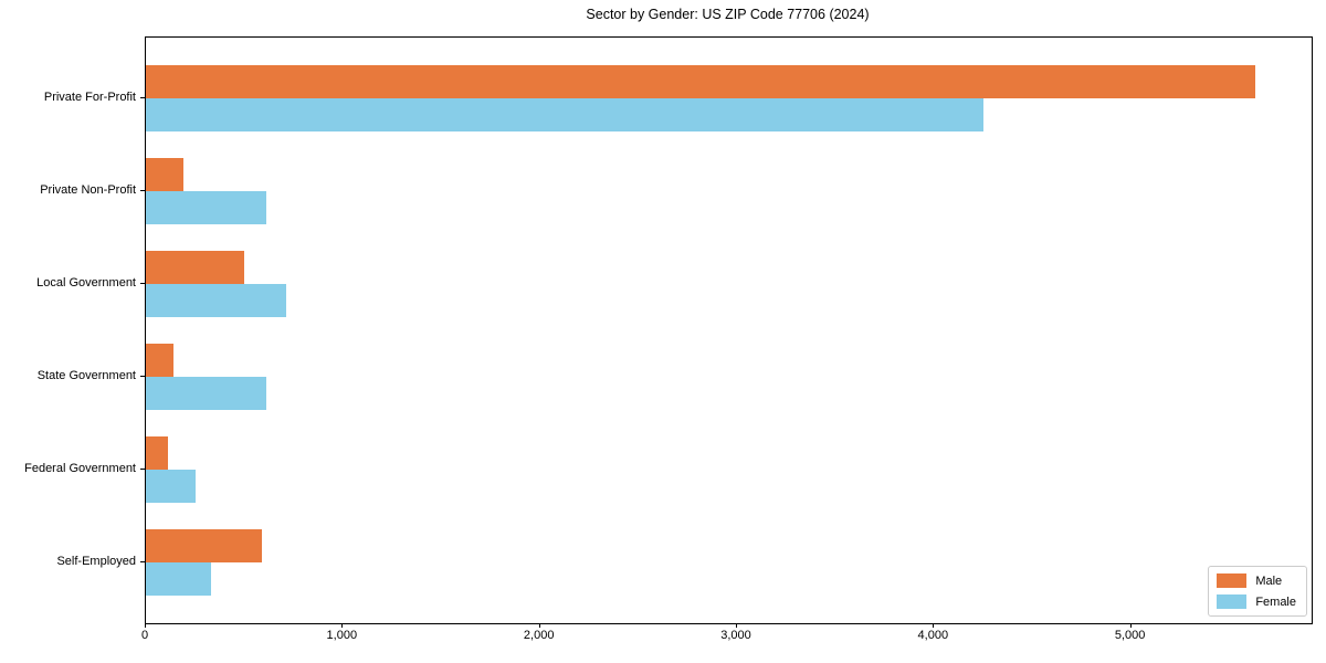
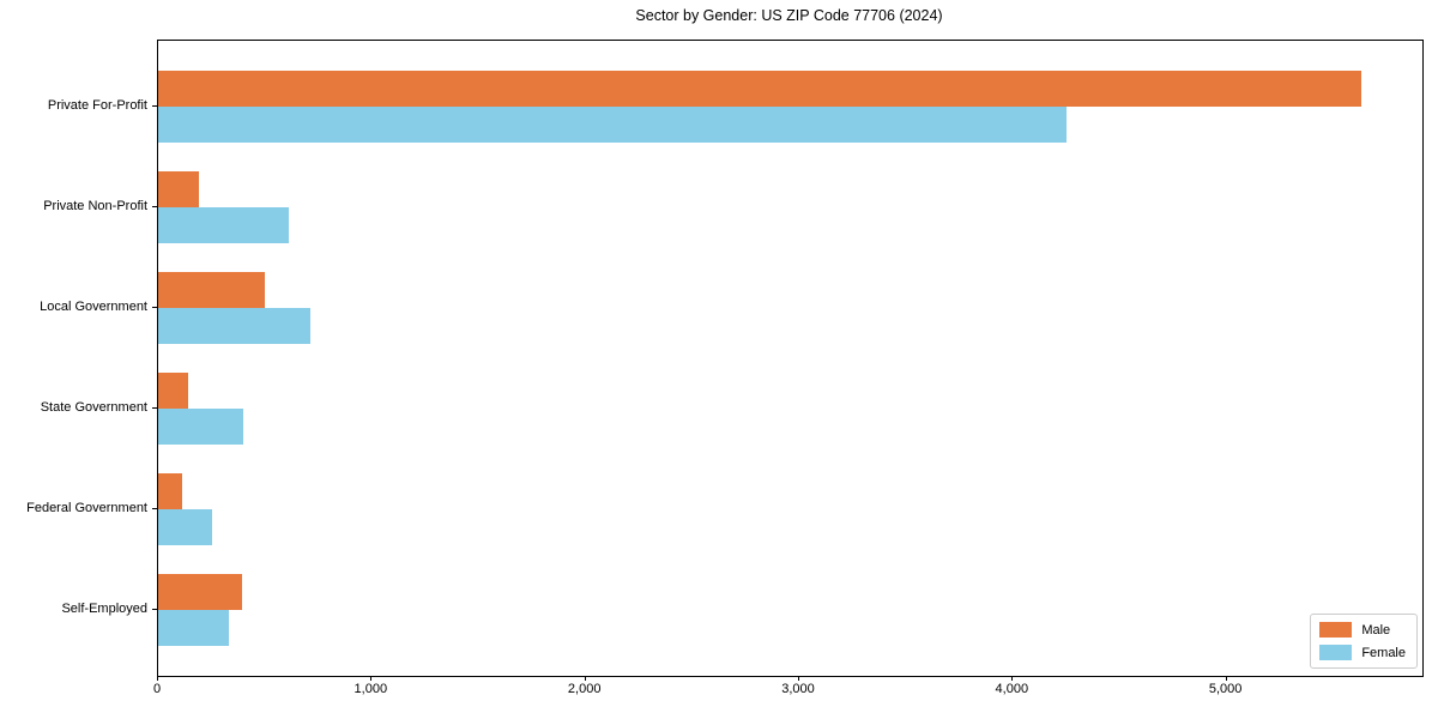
Female/State Government: 610 -> 400
Male/Self-Employed: 590 -> 390
